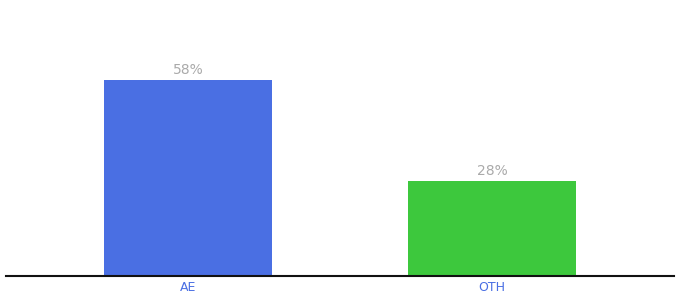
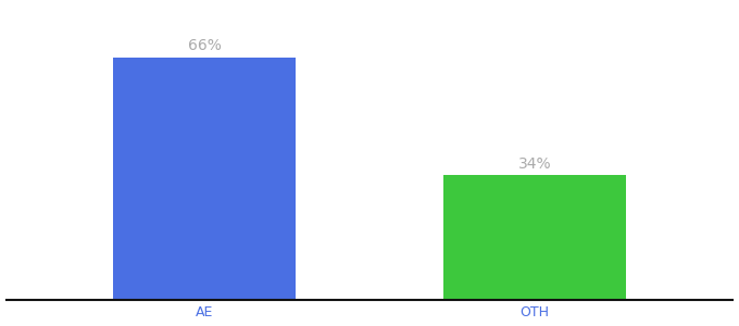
AE: 58% -> 66%
OTH: 28% -> 34%
